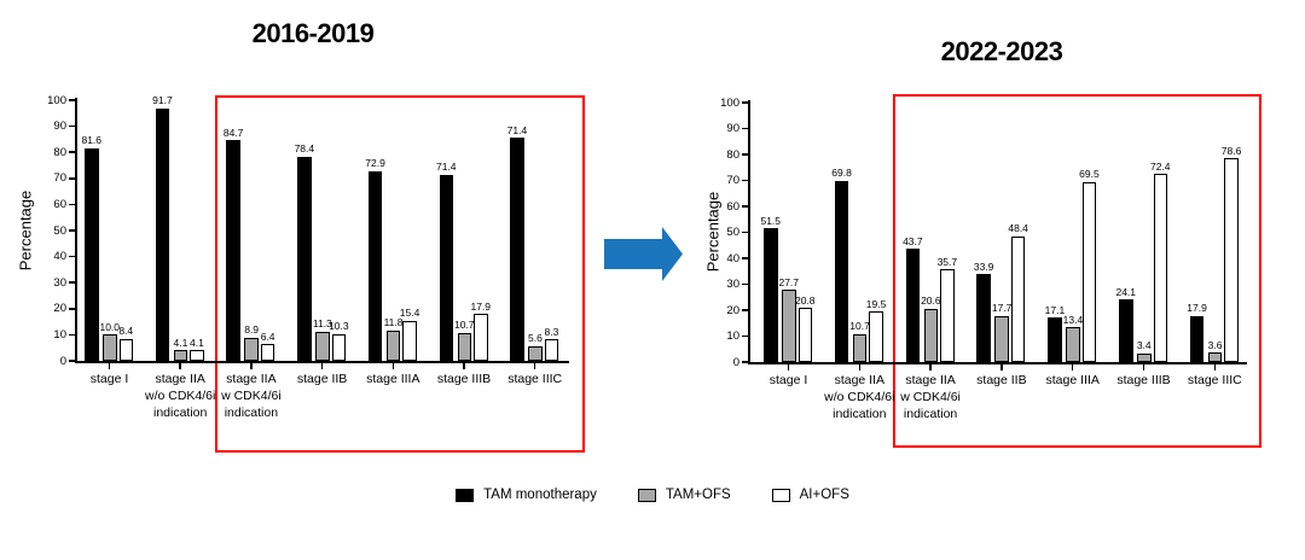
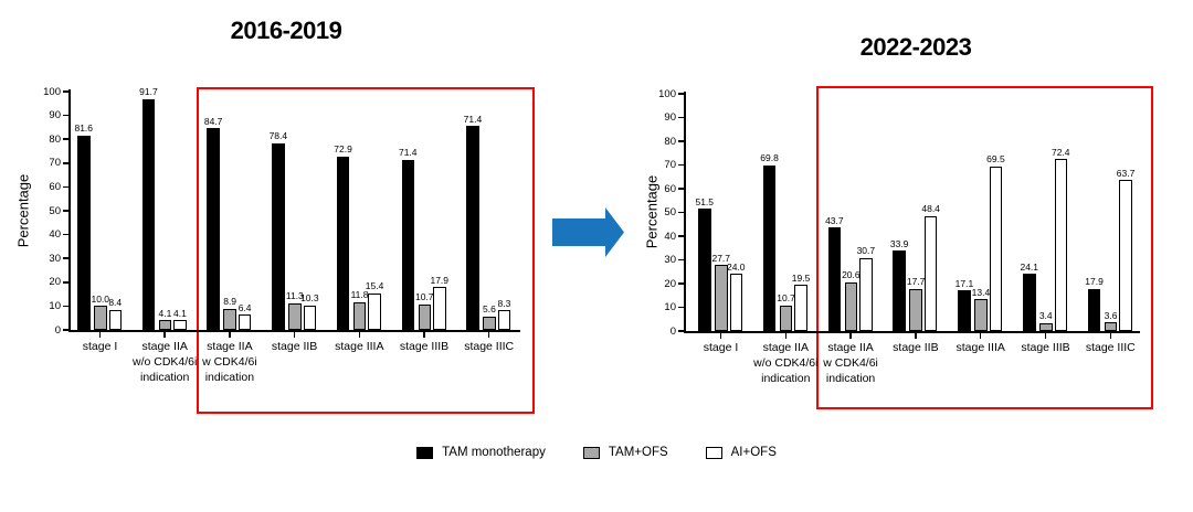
2022-2023/AI+OFS/stage I: 20.8 -> 24.0
2022-2023/AI+OFS/stage IIA w CDK4/6i indication: 35.7 -> 30.7
2022-2023/AI+OFS/stage IIIC: 78.6 -> 63.7
